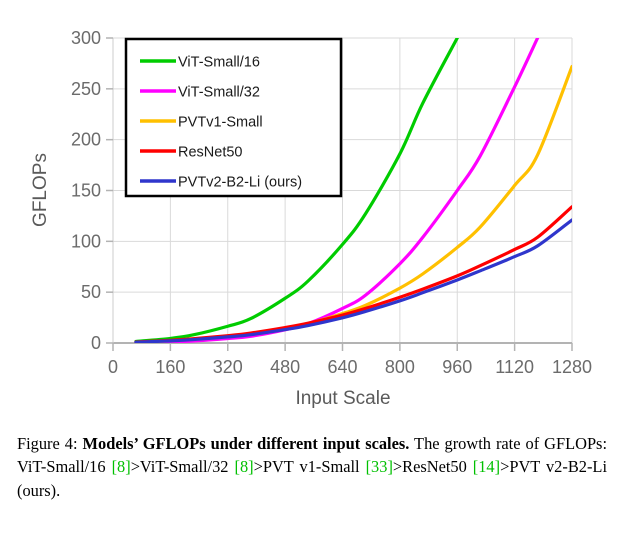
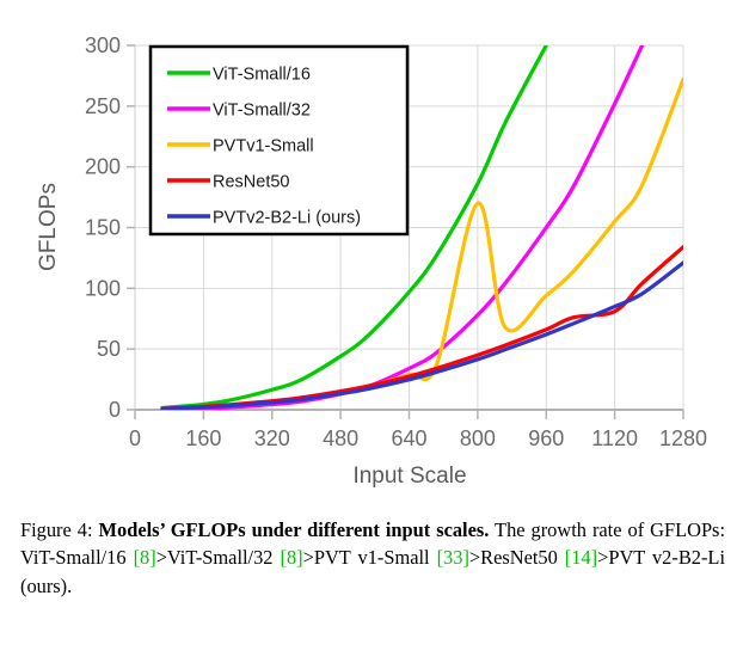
PVTv1-Small/800: 54 -> 170
ResNet50/1120: 92 -> 81
